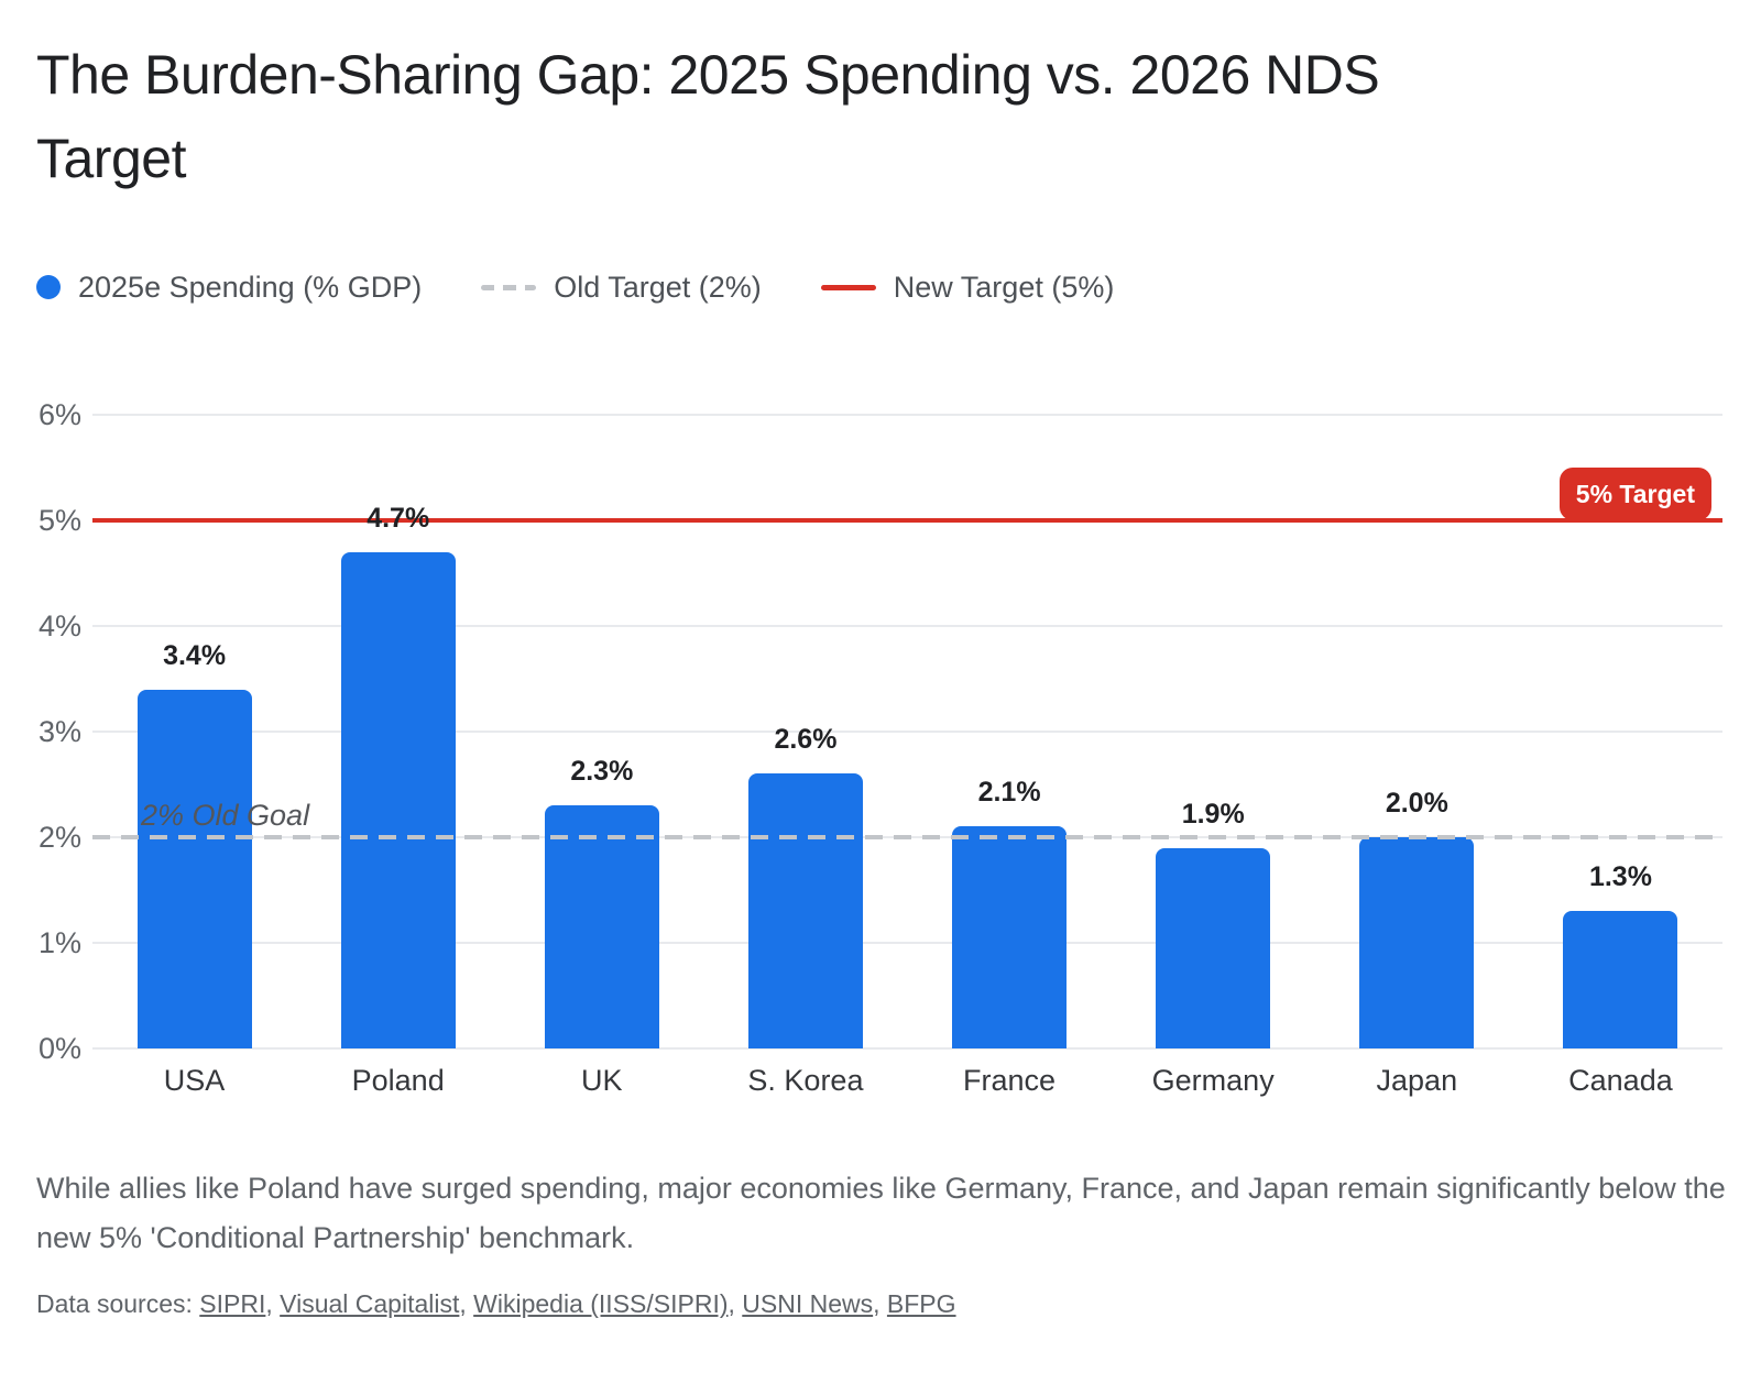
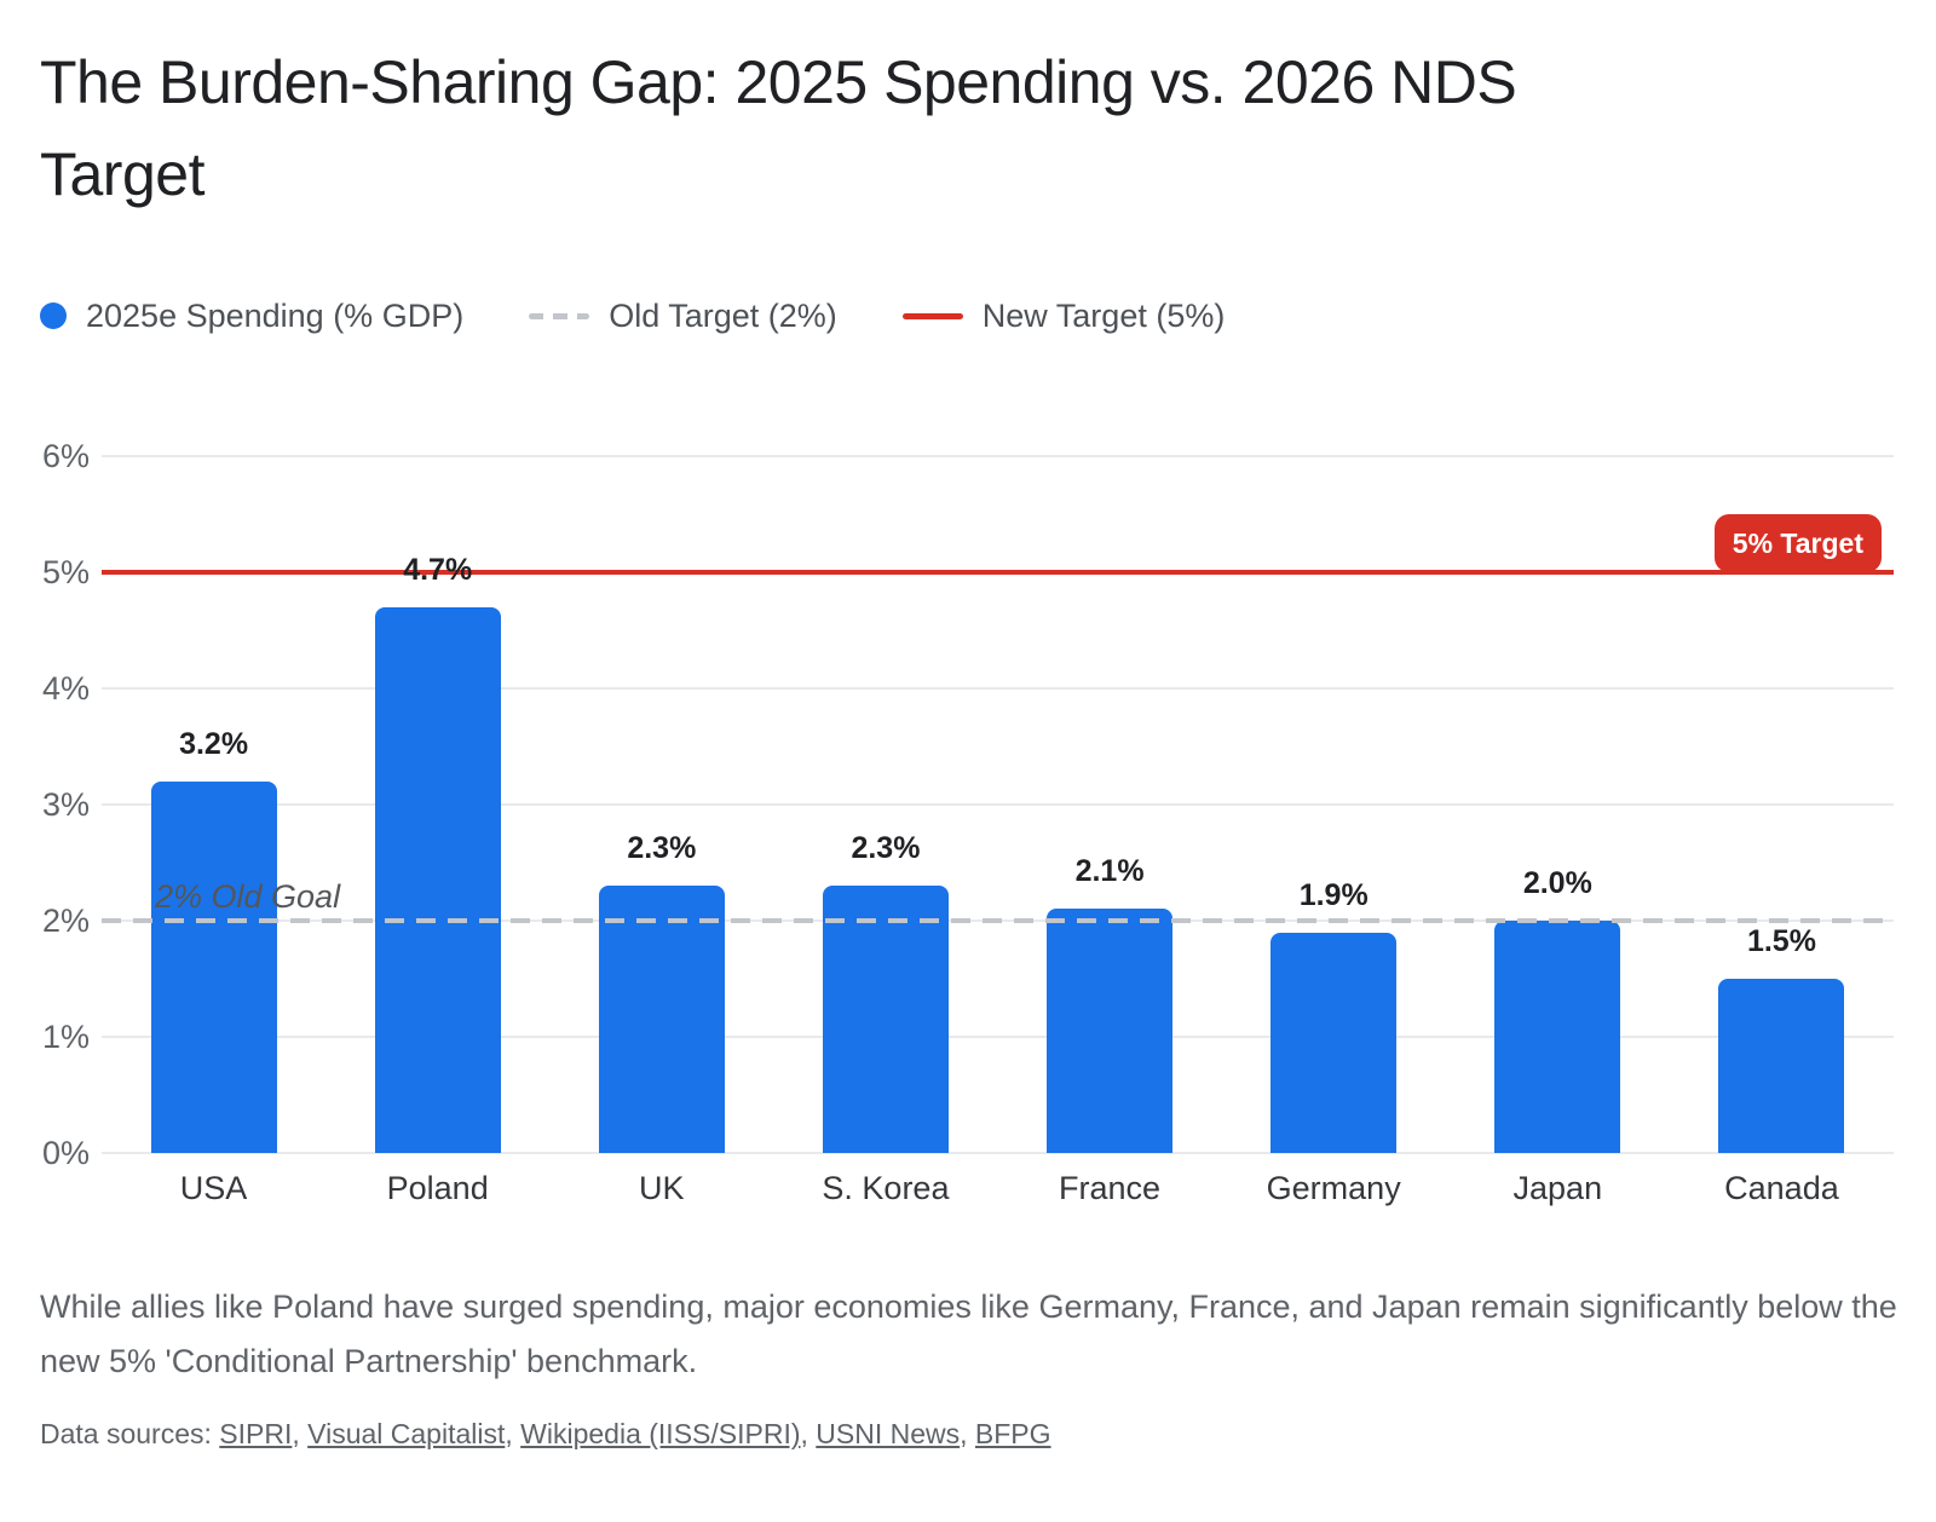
USA: 3.4% -> 3.2%
S. Korea: 2.6% -> 2.3%
Canada: 1.3% -> 1.5%
